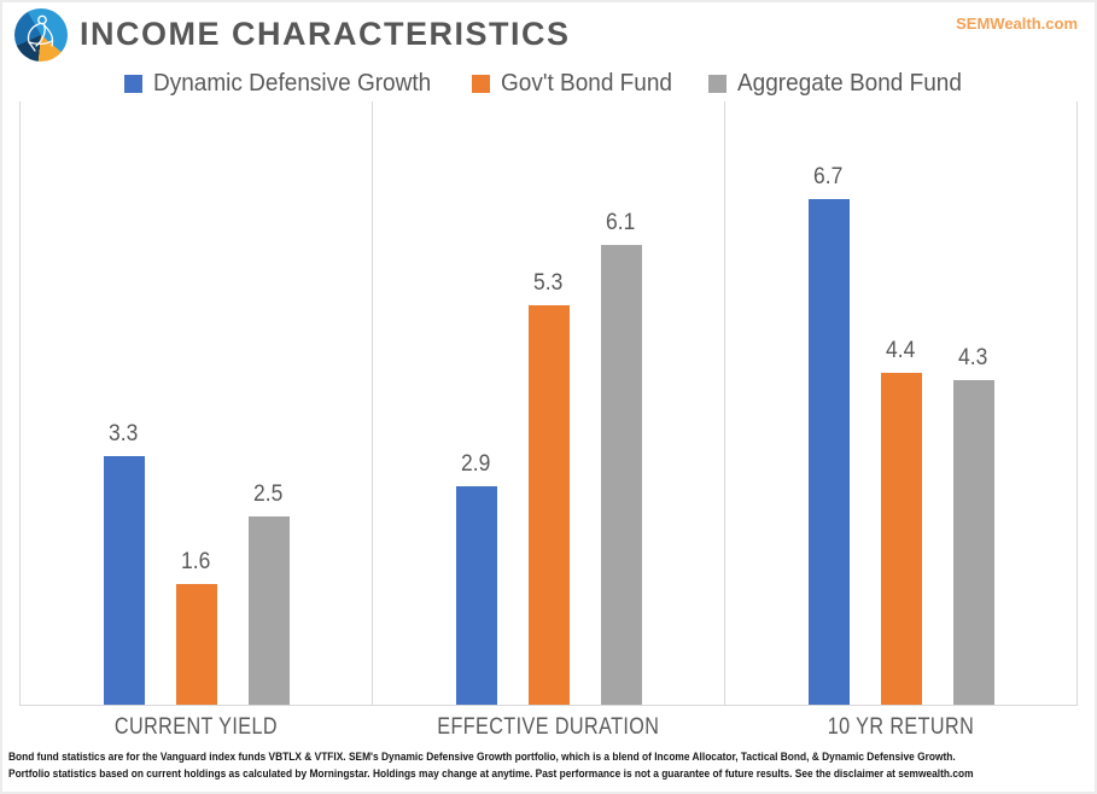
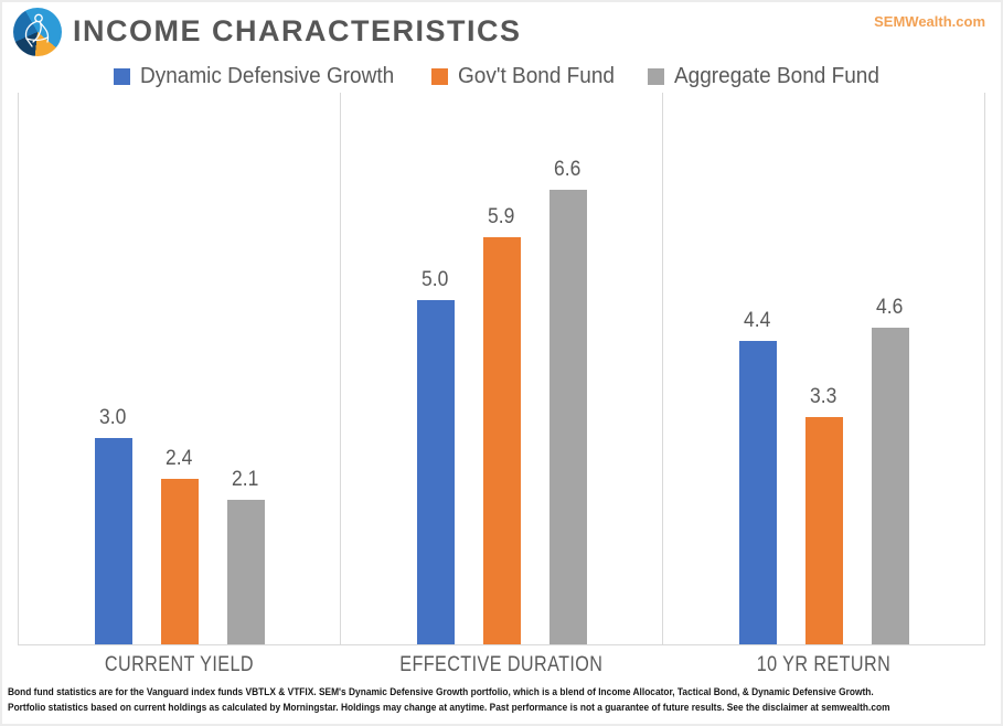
Dynamic Defensive Growth/CURRENT YIELD: 3.3 -> 3.0
Gov't Bond Fund/CURRENT YIELD: 1.6 -> 2.4
Aggregate Bond Fund/CURRENT YIELD: 2.5 -> 2.1
Dynamic Defensive Growth/EFFECTIVE DURATION: 2.9 -> 5.0
Gov't Bond Fund/EFFECTIVE DURATION: 5.3 -> 5.9
Aggregate Bond Fund/EFFECTIVE DURATION: 6.1 -> 6.6
Dynamic Defensive Growth/10 YR RETURN: 6.7 -> 4.4
Gov't Bond Fund/10 YR RETURN: 4.4 -> 3.3
Aggregate Bond Fund/10 YR RETURN: 4.3 -> 4.6
